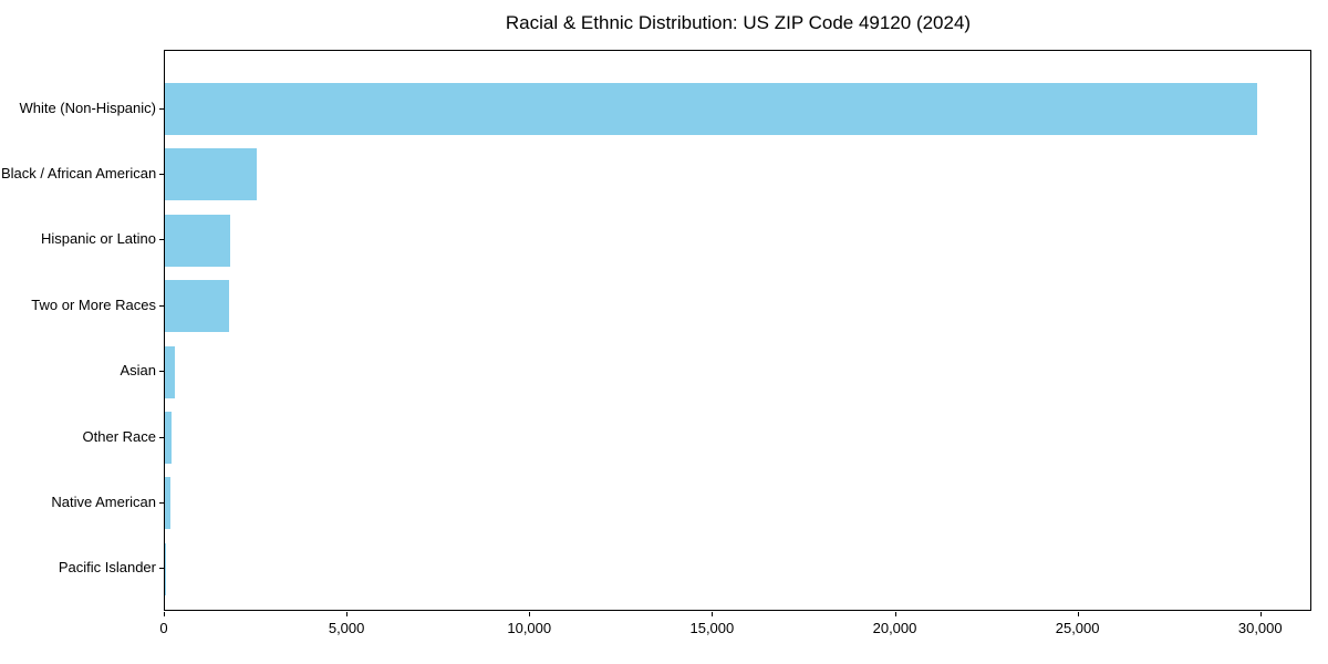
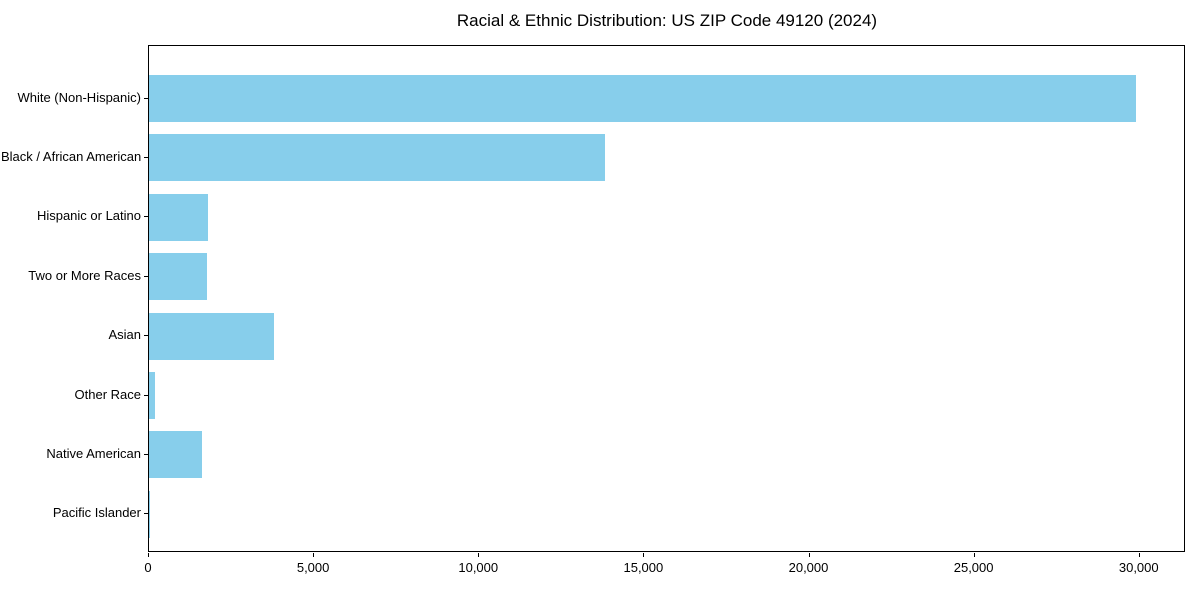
Black / African American: 2500 -> 13800
Asian: 300 -> 3800
Native American: 200 -> 1600
